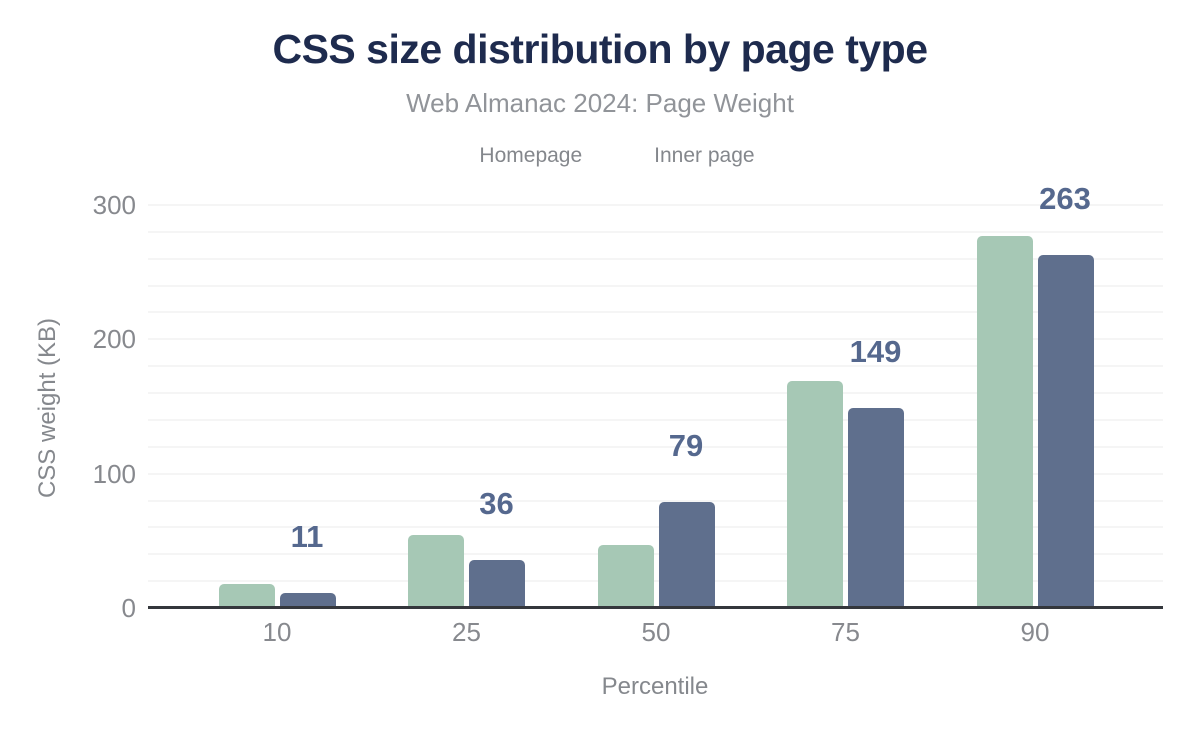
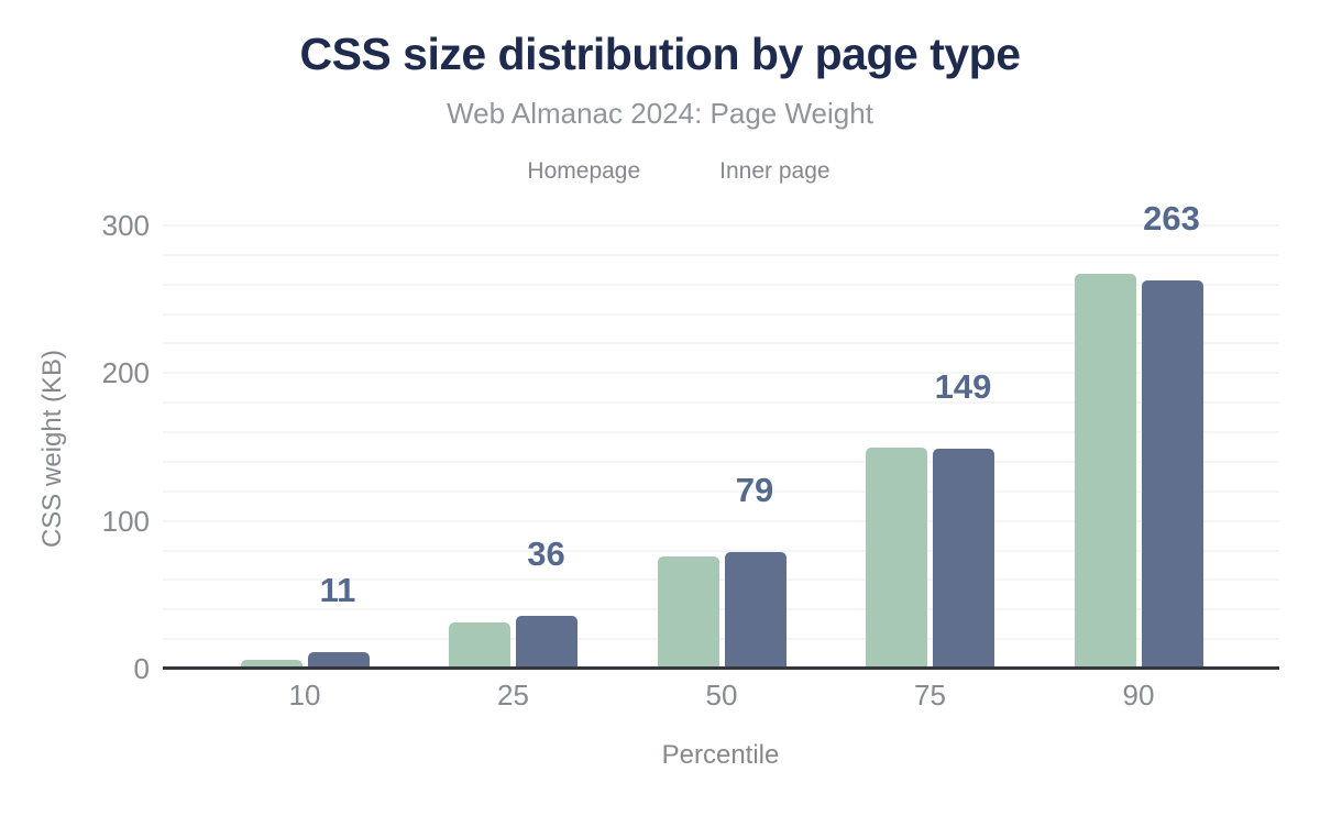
Homepage/10: 18 -> 6
Homepage/25: 54 -> 31
Homepage/50: 47 -> 76
Homepage/75: 169 -> 150
Homepage/90: 277 -> 267
